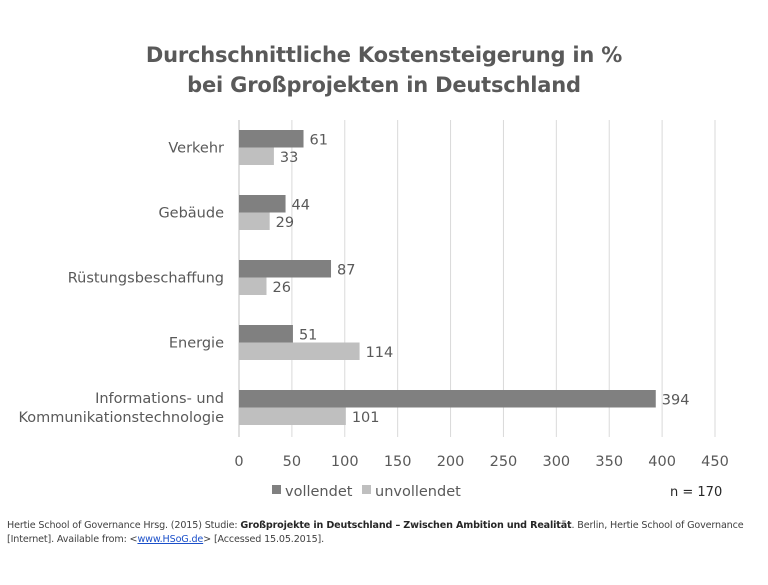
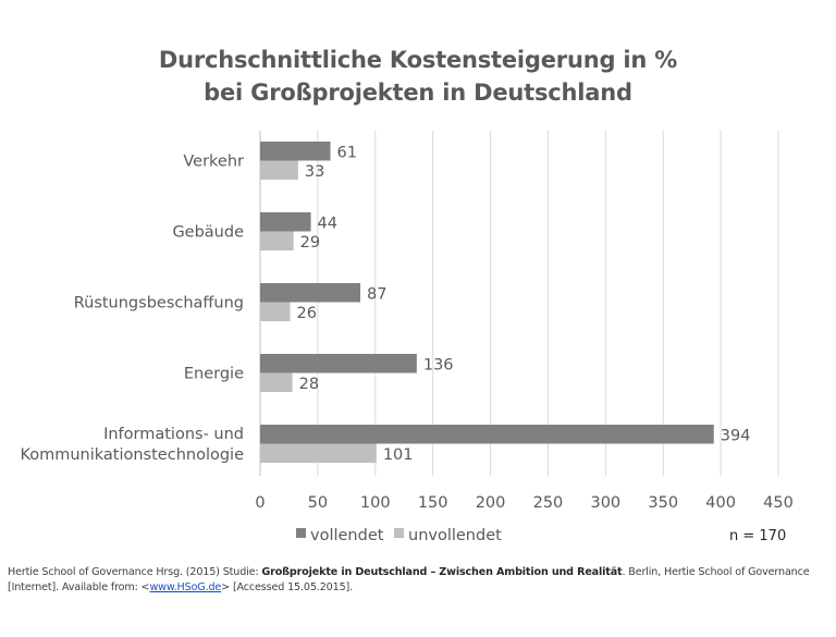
vollendet/Energie: 51 -> 136
unvollendet/Energie: 114 -> 28
